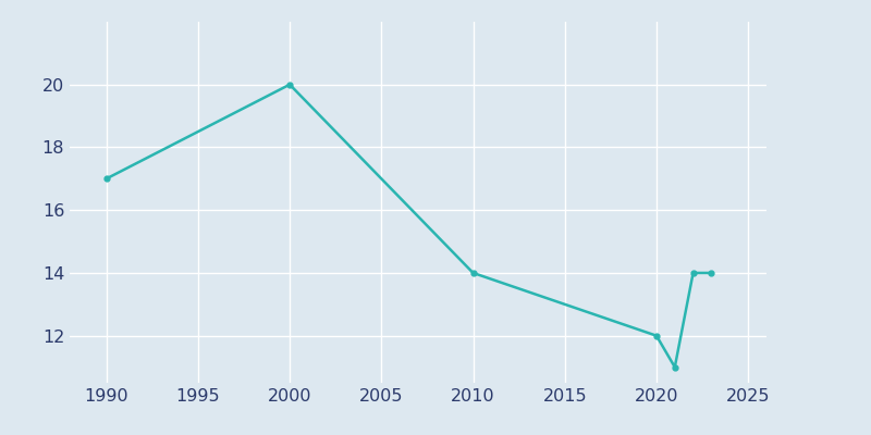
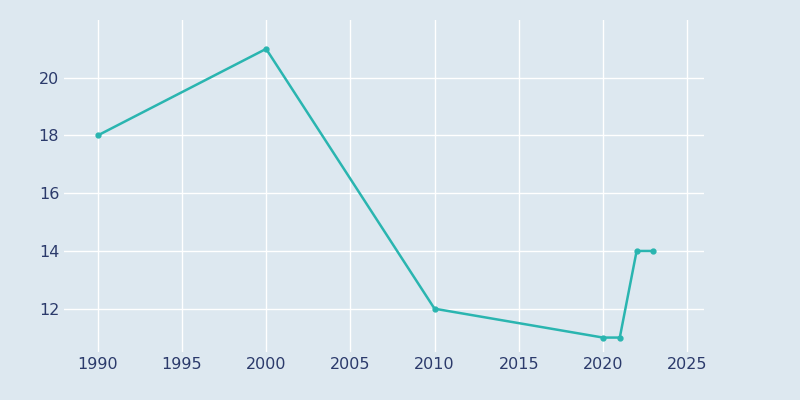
1990: 17 -> 18
2000: 20 -> 21
2010: 14 -> 12
2020: 12 -> 11
